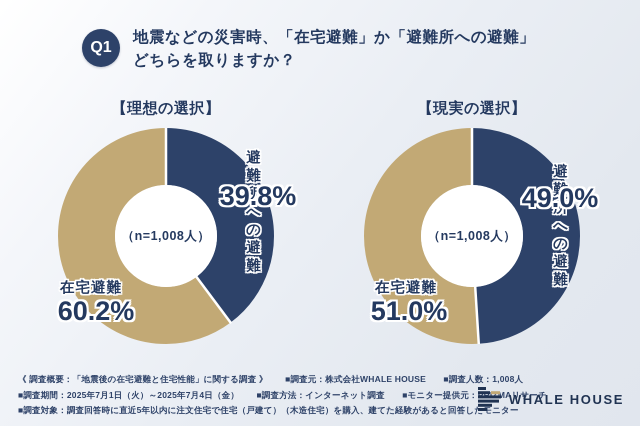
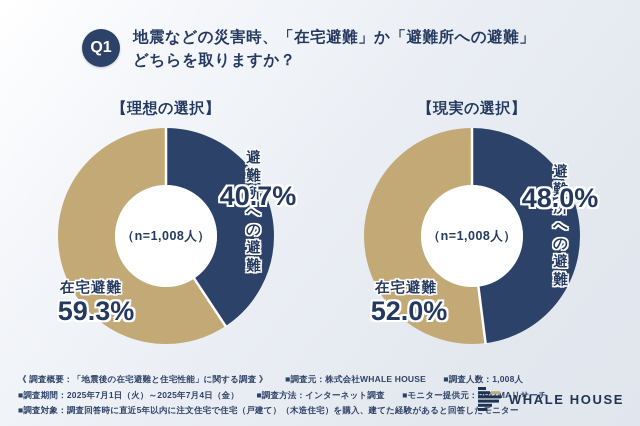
【理想の選択】/避難所への避難: 39.8% -> 40.7%
【理想の選択】/在宅避難: 60.2% -> 59.3%
【現実の選択】/避難所への避難: 49.0% -> 48.0%
【現実の選択】/在宅避難: 51.0% -> 52.0%
